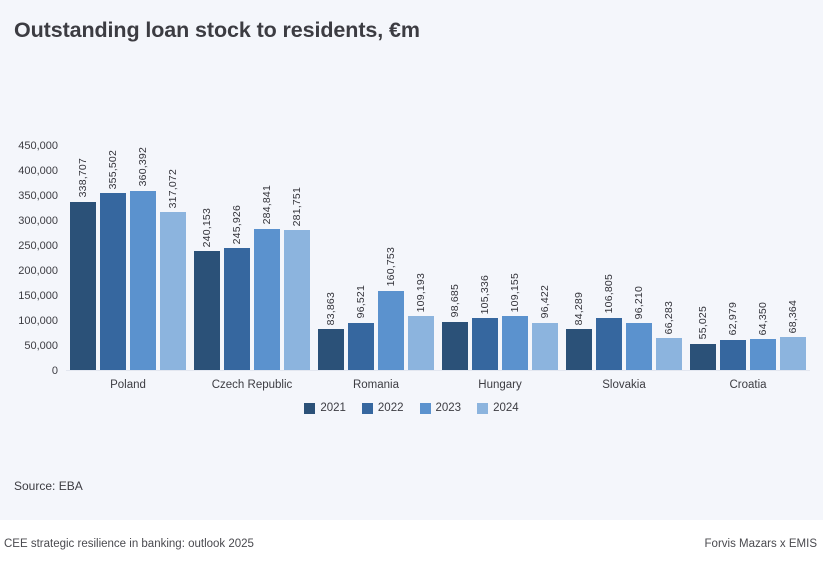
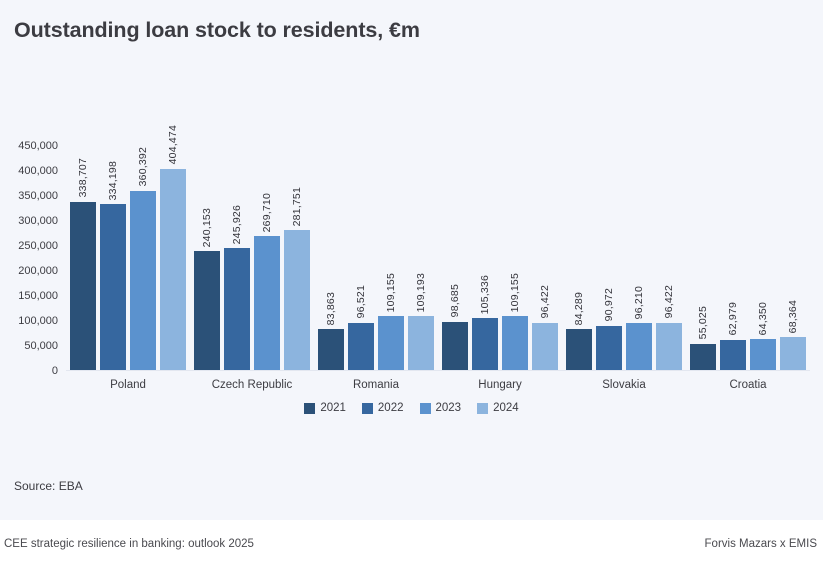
2022/Poland: 355,502 -> 334,198
2024/Poland: 317,072 -> 404,474
2023/Czech Republic: 284,841 -> 269,710
2023/Romania: 160,753 -> 109,155
2022/Slovakia: 106,805 -> 90,972
2024/Slovakia: 66,283 -> 96,422
